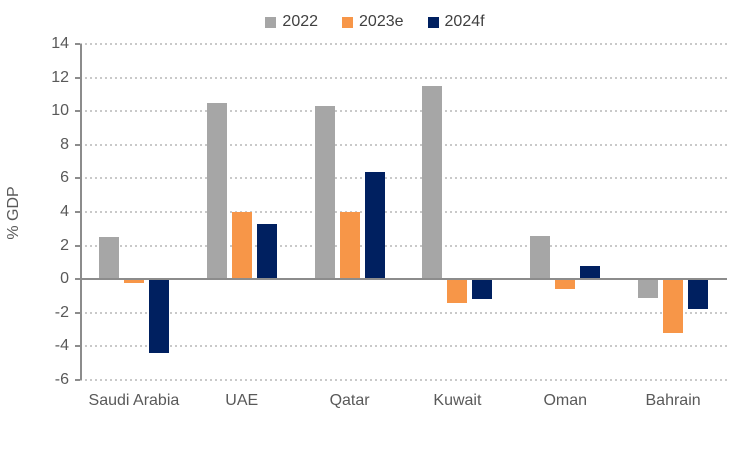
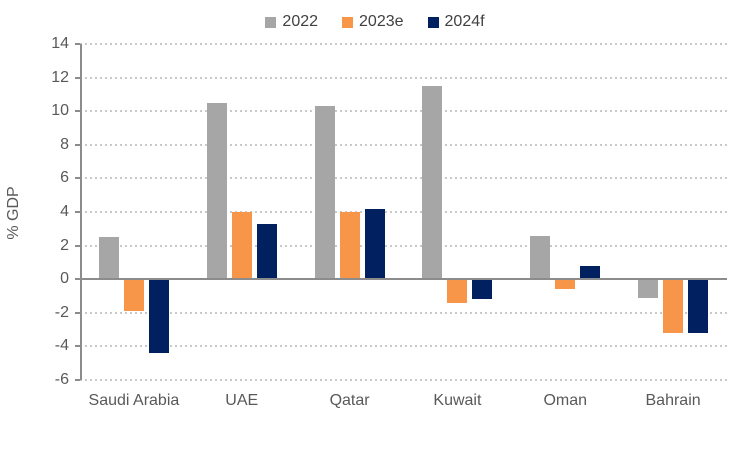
2023e/Saudi Arabia: -0.2 -> -1.9
2024f/Qatar: 6.4 -> 4.2
2024f/Bahrain: -1.8 -> -3.2
